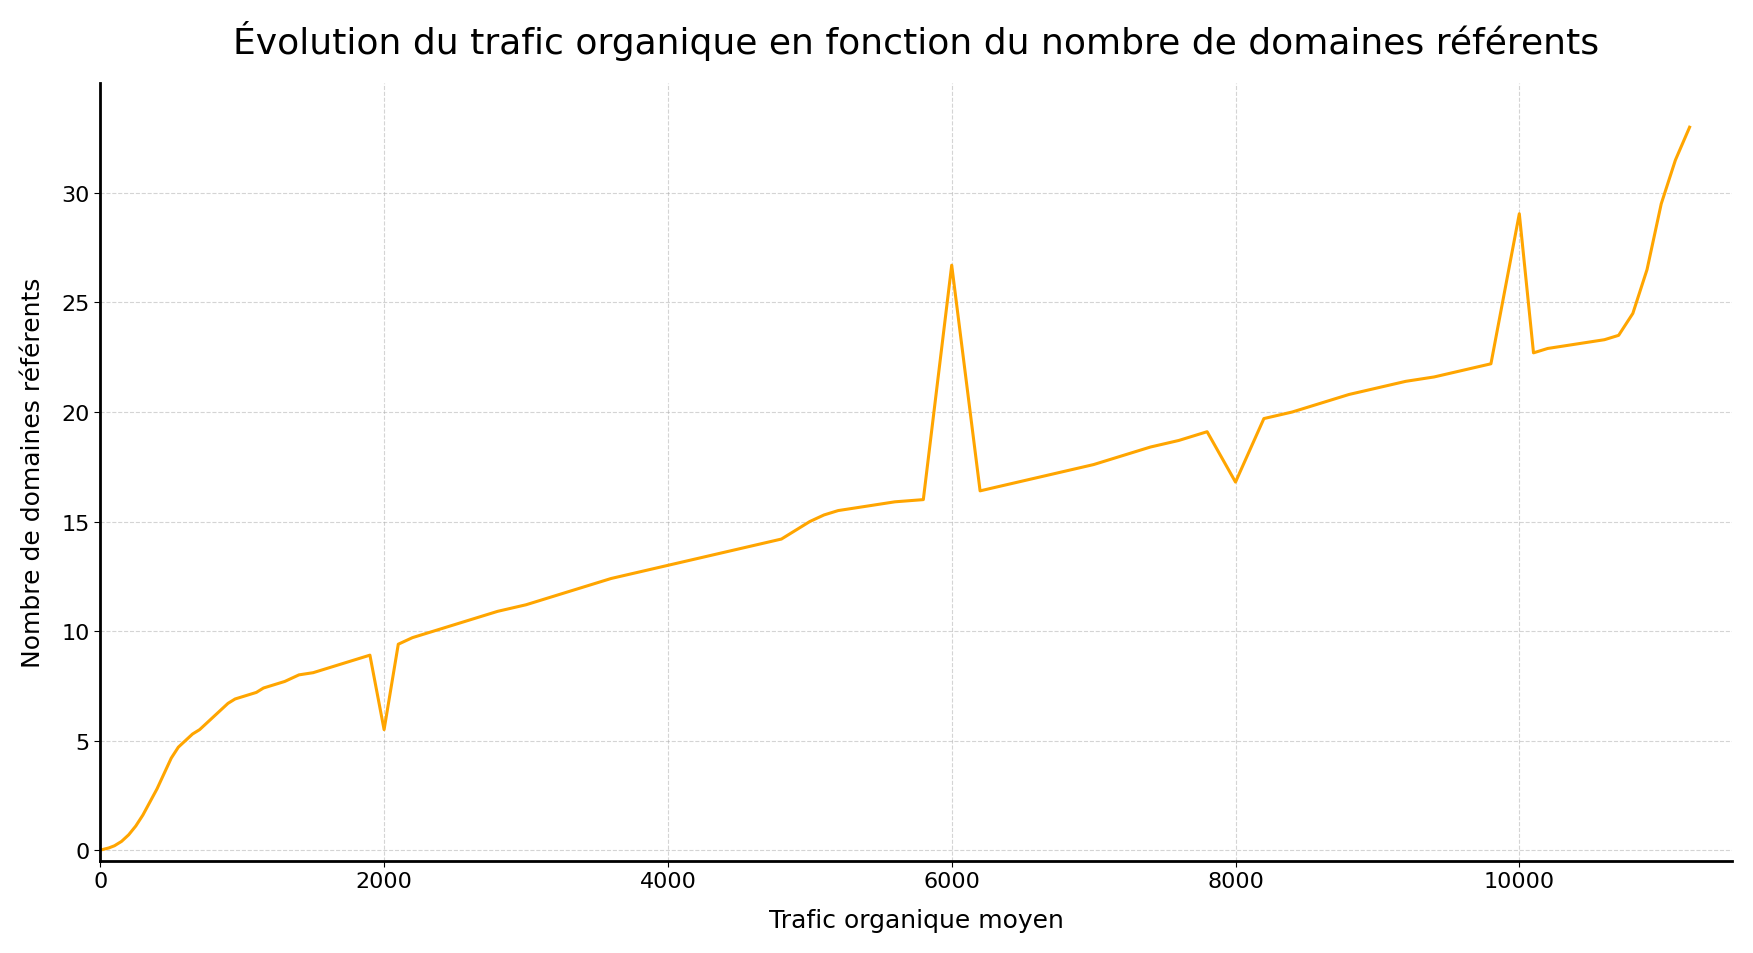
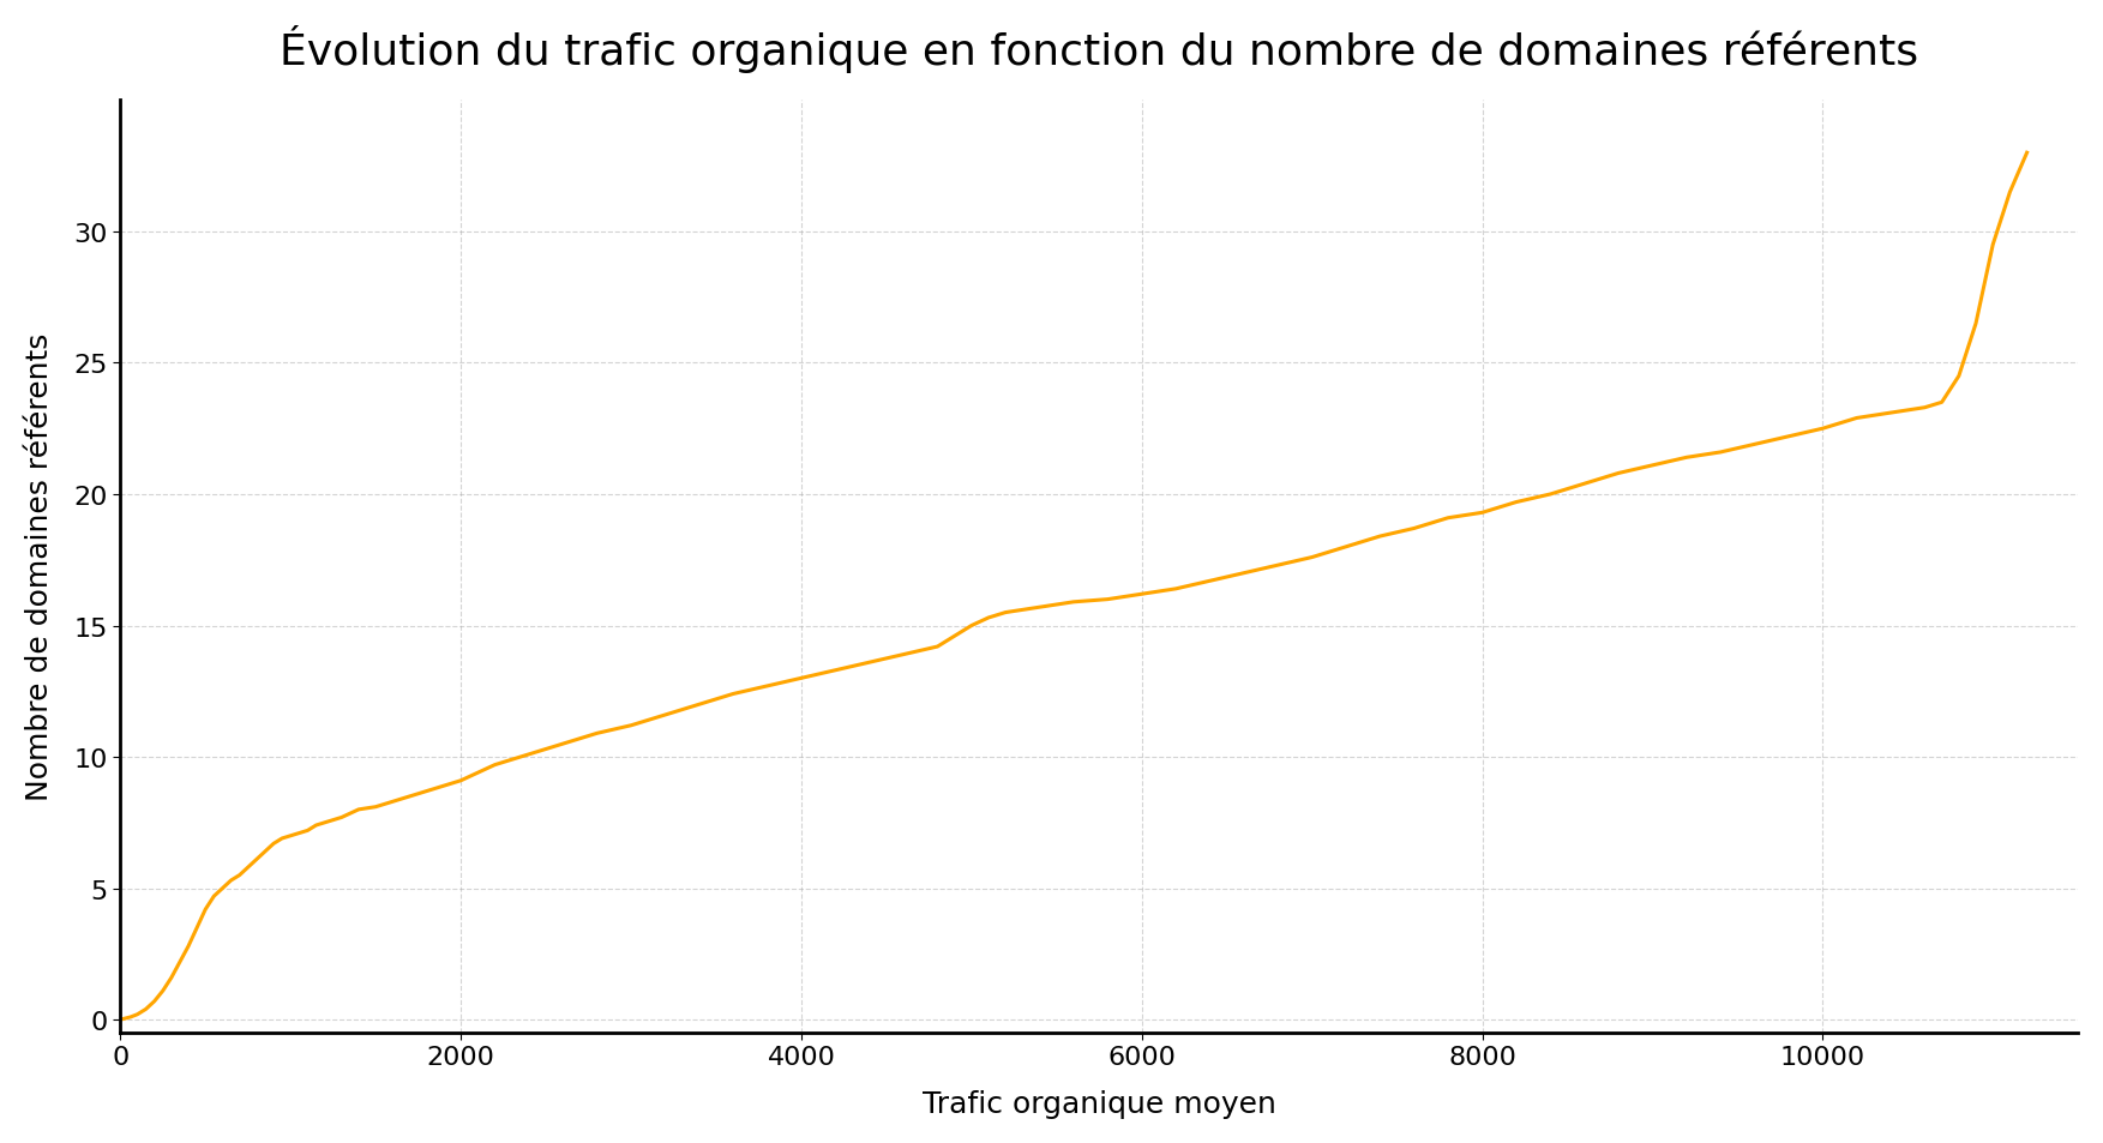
2000: 5.50 -> 9.10
6000: 26.70 -> 16.20
8000: 16.80 -> 19.30
10000: 29.05 -> 22.50
